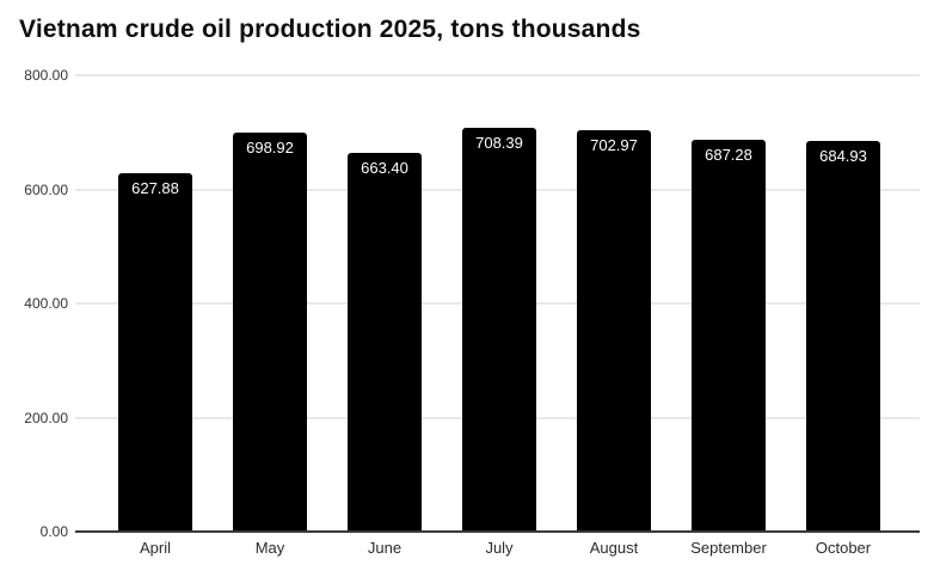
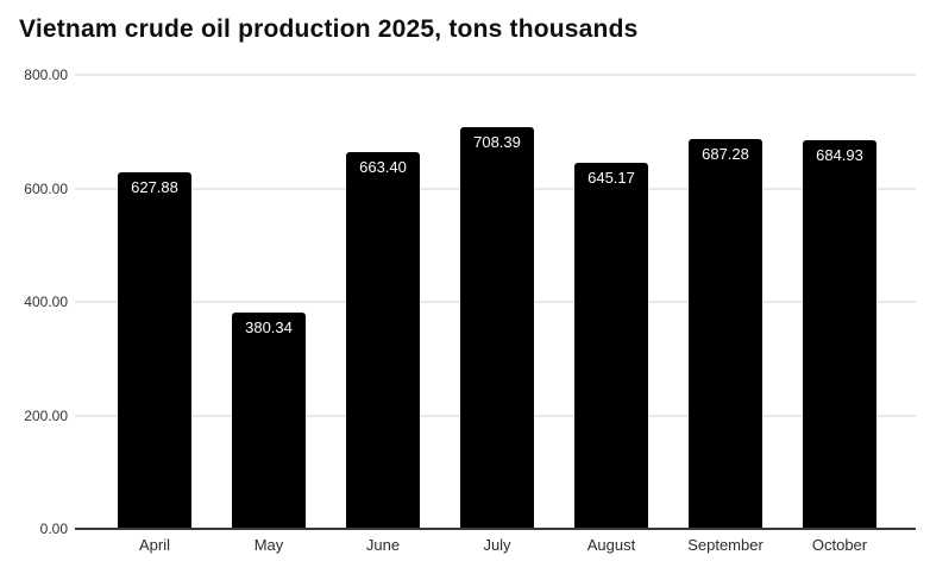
May: 698.92 -> 380.34
August: 702.97 -> 645.17
